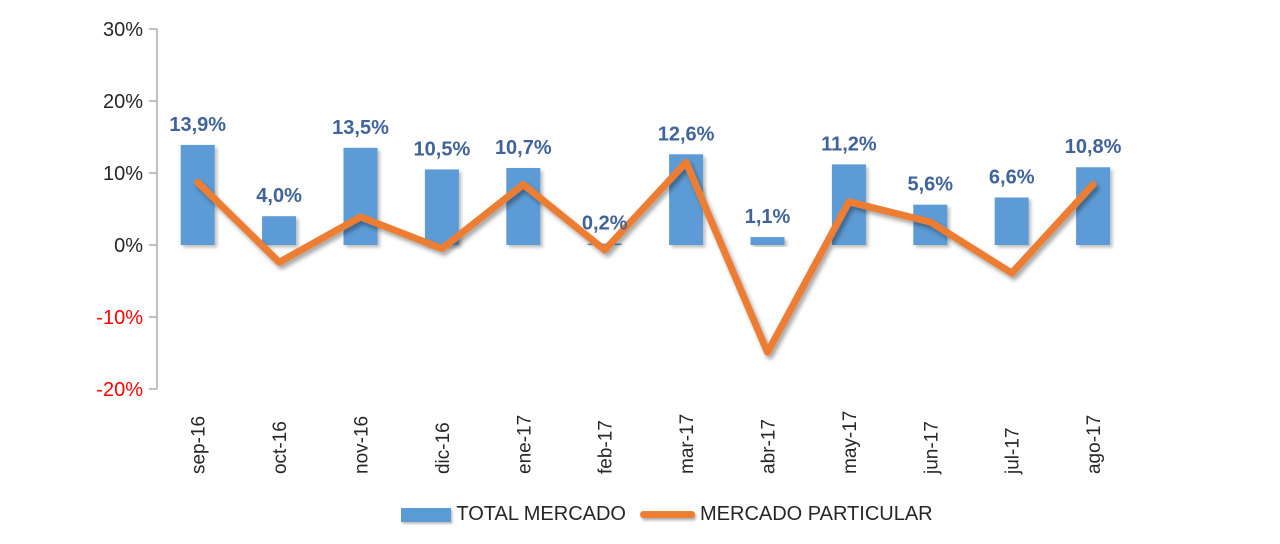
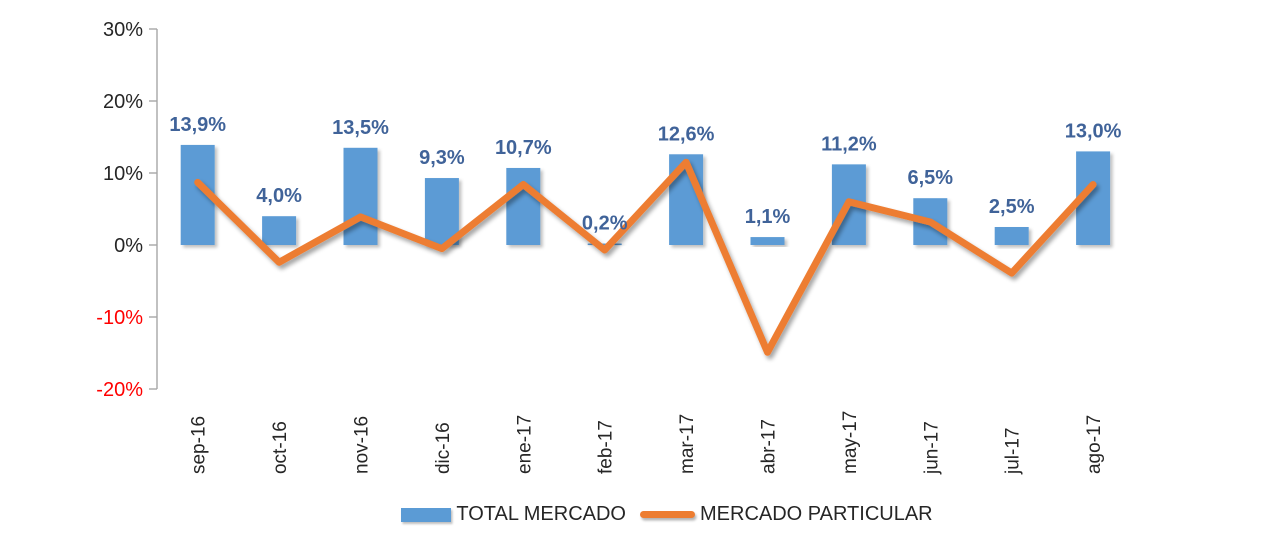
TOTAL MERCADO/dic-16: 10,5% -> 9,3%
TOTAL MERCADO/jun-17: 5,6% -> 6,5%
TOTAL MERCADO/jul-17: 6,6% -> 2,5%
TOTAL MERCADO/ago-17: 10,8% -> 13,0%
